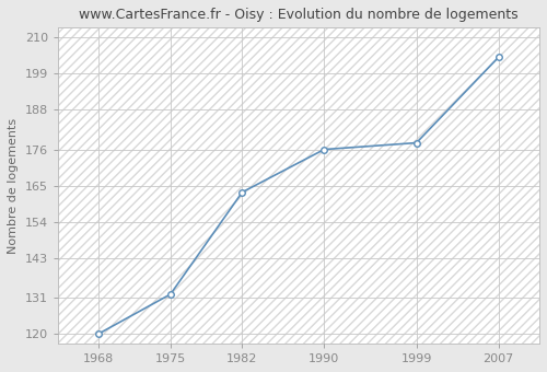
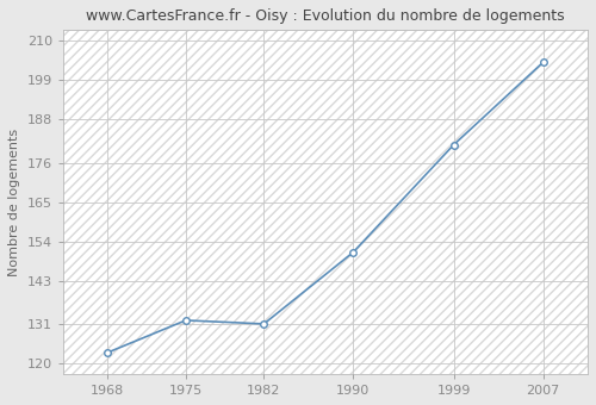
1968: 120 -> 123
1982: 163 -> 131
1990: 176 -> 151
1999: 178 -> 181
